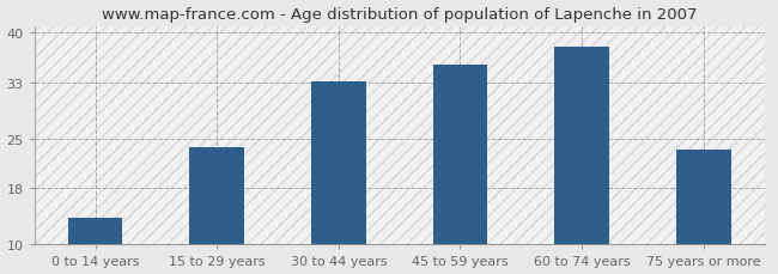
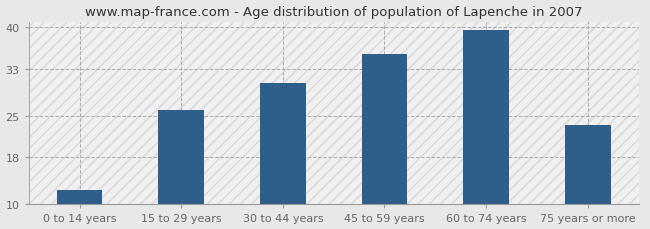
0 to 14 years: 13.8 -> 12.5
15 to 29 years: 23.8 -> 26.0
30 to 44 years: 33.2 -> 30.5
60 to 74 years: 38.0 -> 39.5
